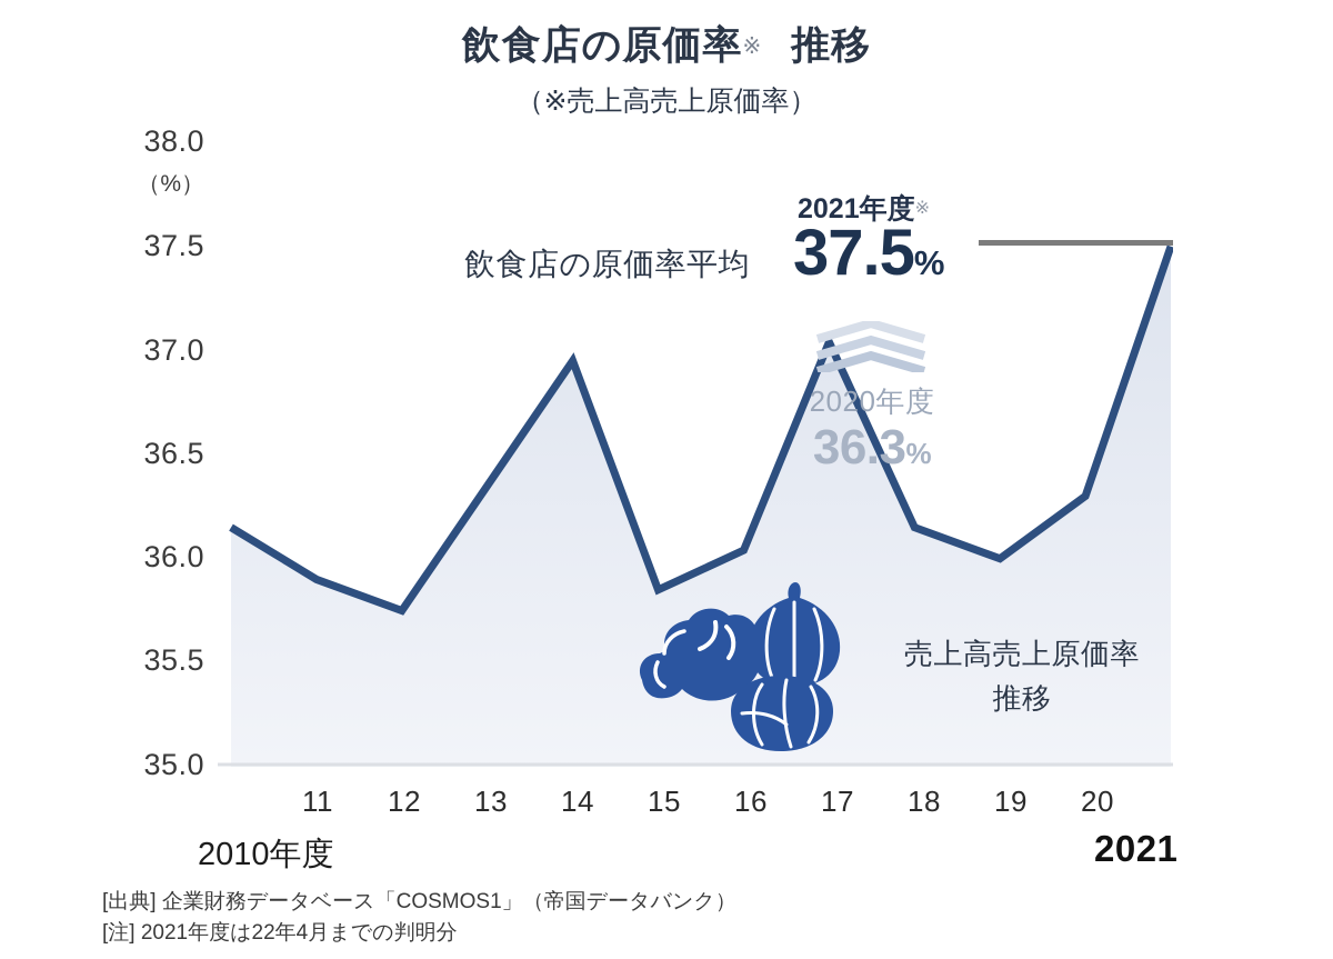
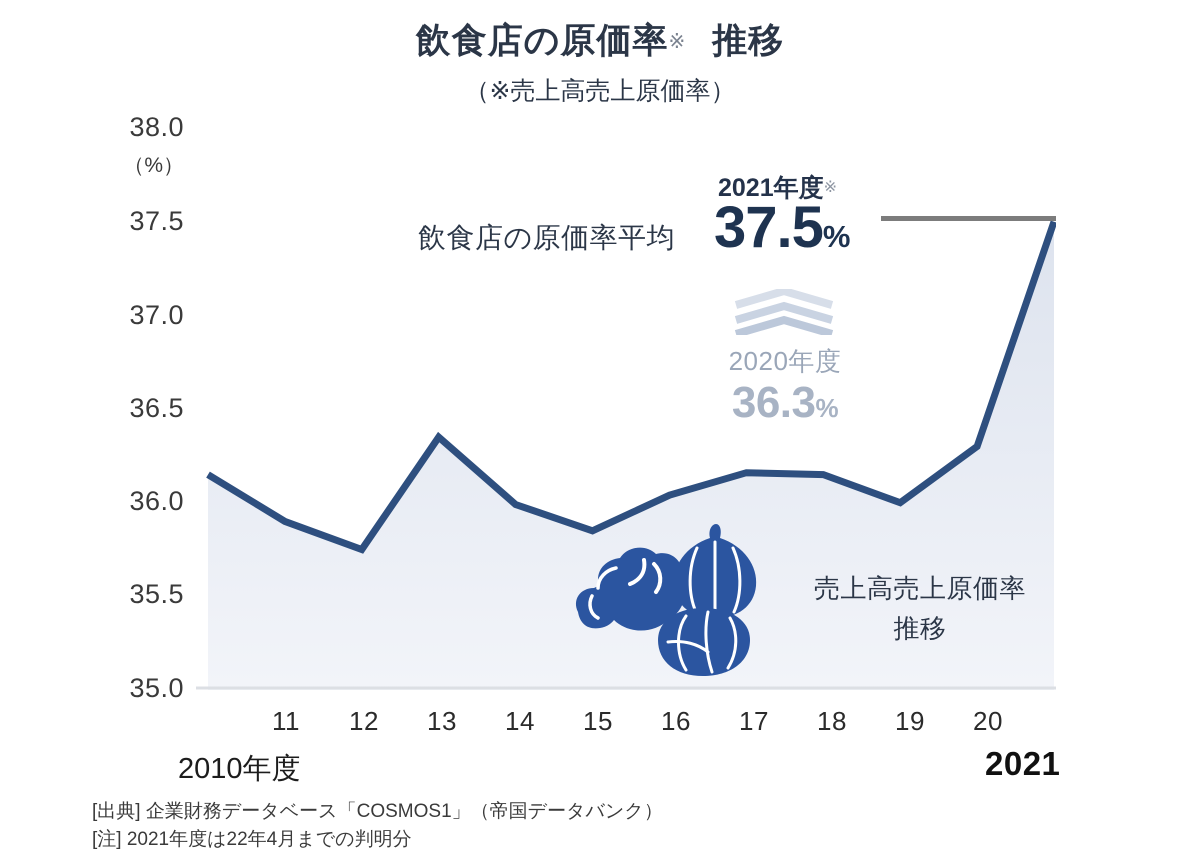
14: 36.95 -> 35.99
17: 37.04 -> 36.16
